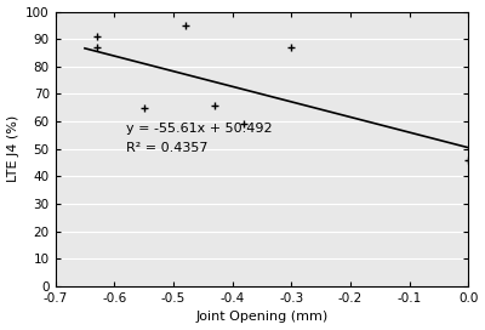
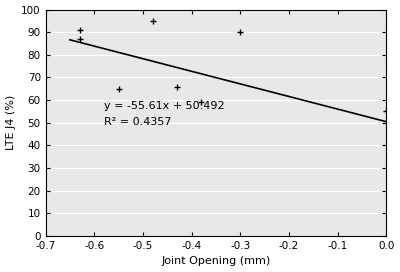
-0.3: 87 -> 90
0.0: 46 -> 55
